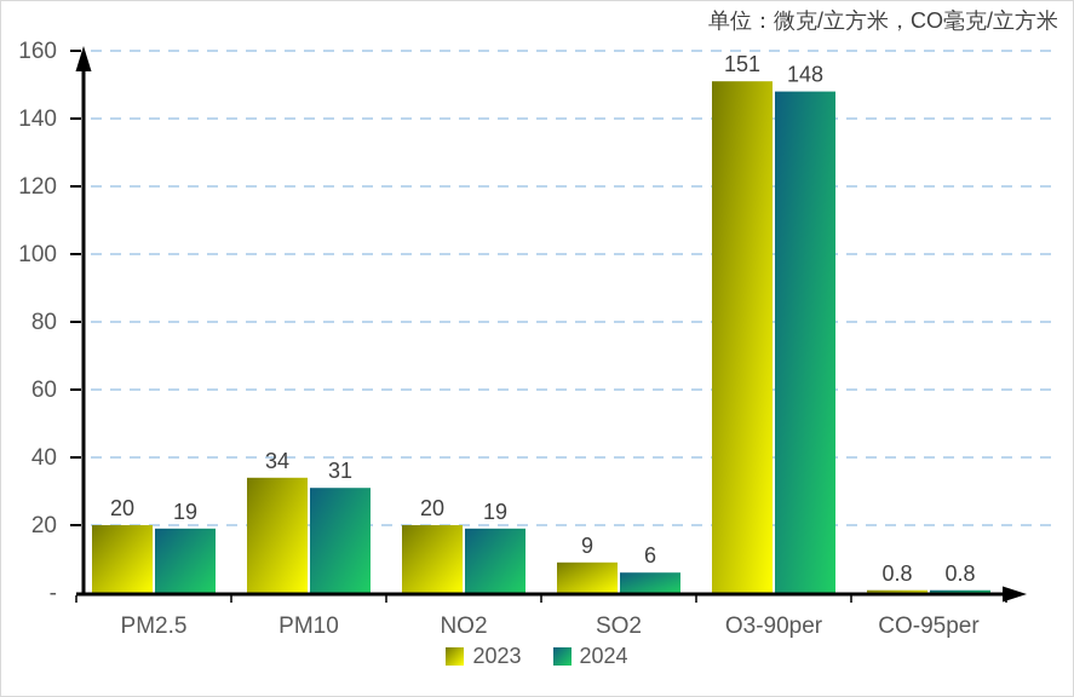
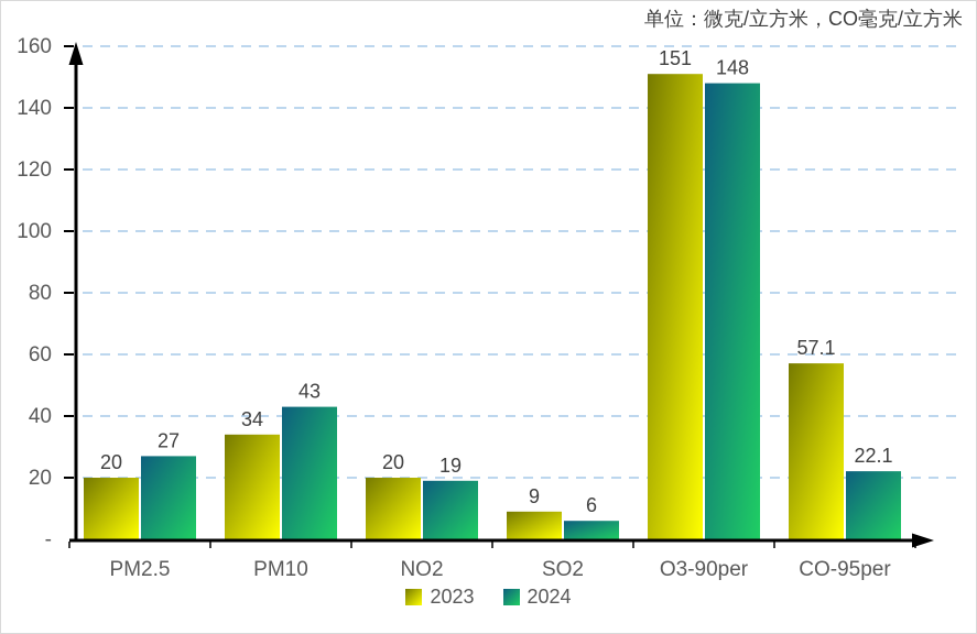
2024/PM2.5: 19 -> 27
2024/PM10: 31 -> 43
2023/CO-95per: 0.8 -> 57.1
2024/CO-95per: 0.8 -> 22.1
